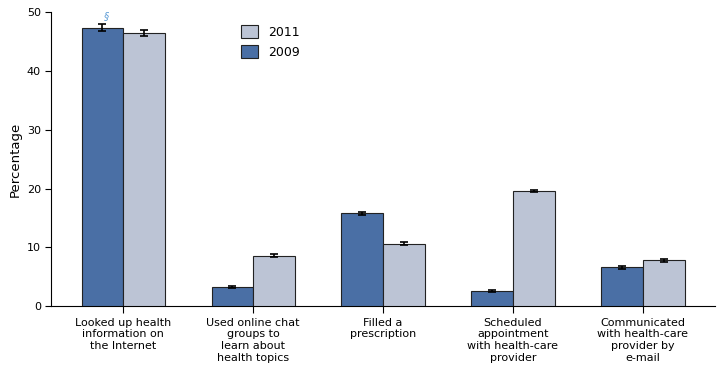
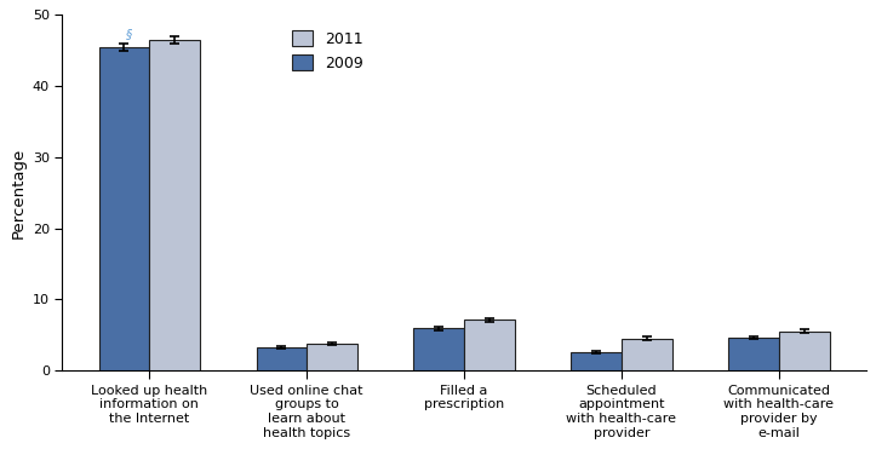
2009/Looked up health information on the Internet: 47.4 -> 45.5
2011/Used online chat groups to learn about health topics: 8.6 -> 3.7
2009/Filled a prescription: 15.8 -> 5.9
2011/Filled a prescription: 10.6 -> 7.1
2011/Scheduled appointment with health-care provider: 19.6 -> 4.5
2009/Communicated with health-care provider by e-mail: 6.6 -> 4.6
2011/Communicated with health-care provider by e-mail: 7.8 -> 5.5
